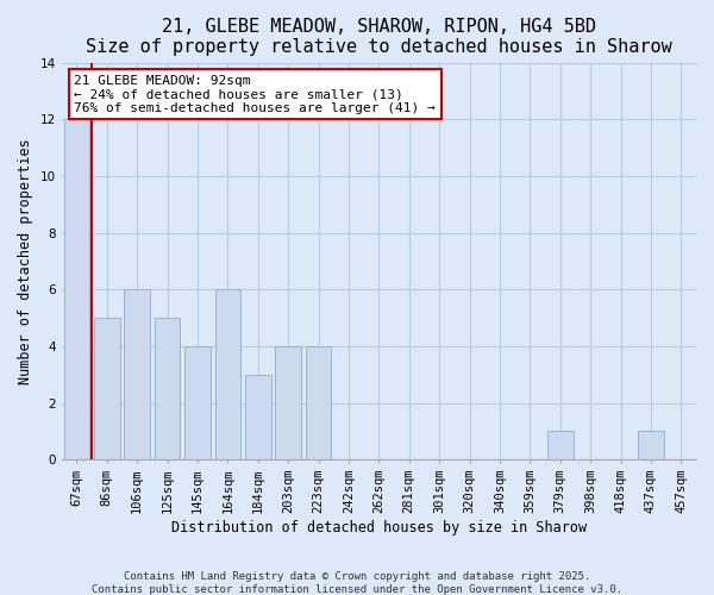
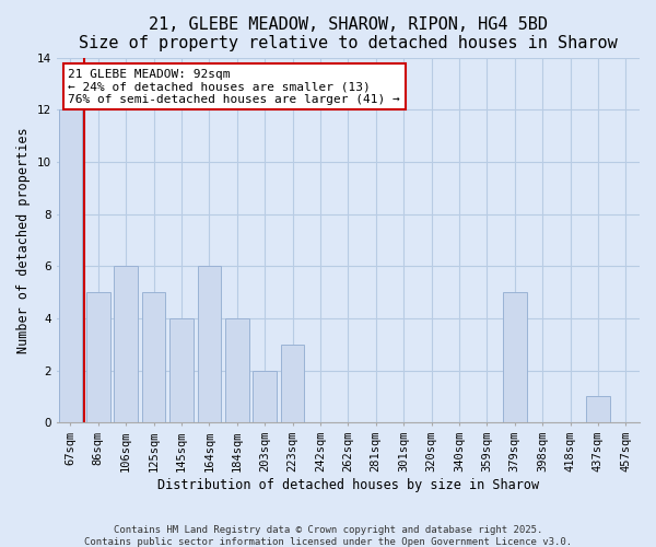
184sqm: 3 -> 4
203sqm: 4 -> 2
223sqm: 4 -> 3
379sqm: 1 -> 5
